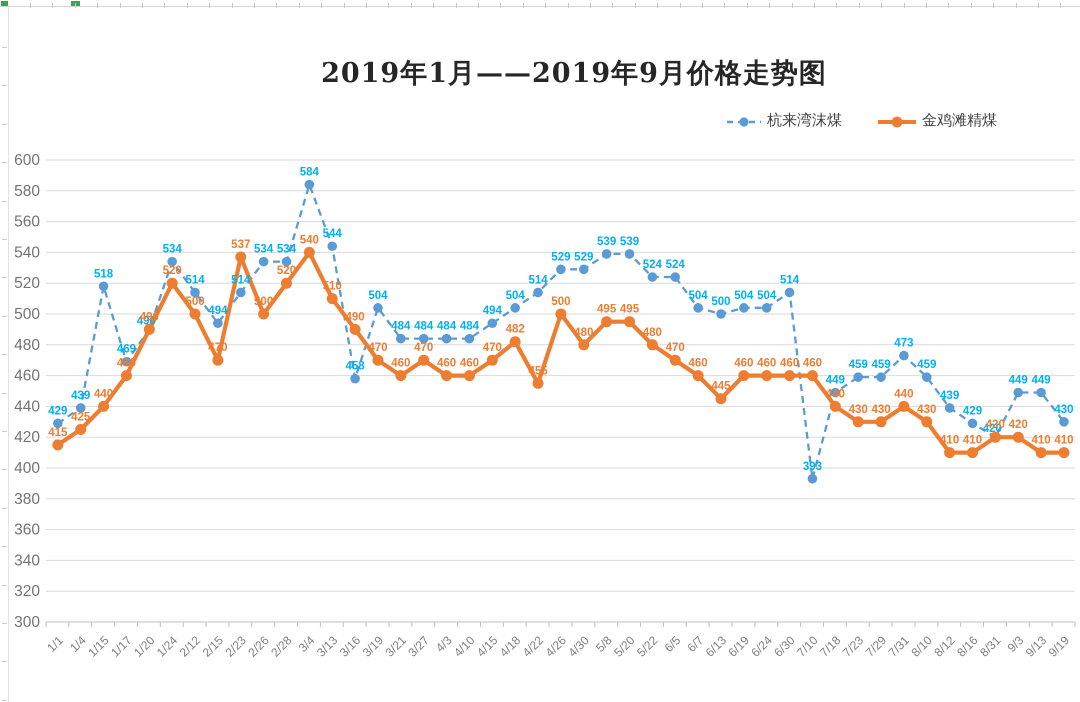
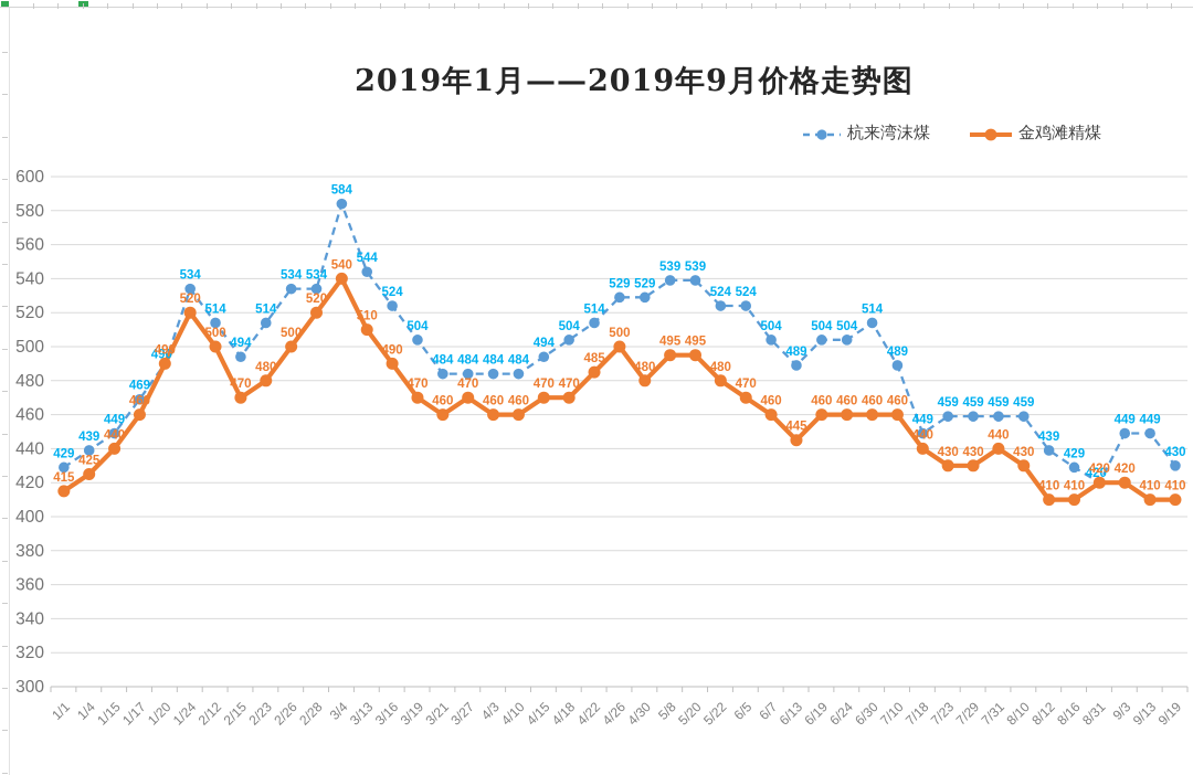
杭来湾沫煤/1/15: 518 -> 449
金鸡滩精煤/2/23: 537 -> 480
杭来湾沫煤/3/16: 458 -> 524
金鸡滩精煤/4/18: 482 -> 470
金鸡滩精煤/4/22: 455 -> 485
杭来湾沫煤/6/13: 500 -> 489
杭来湾沫煤/7/10: 393 -> 489
杭来湾沫煤/7/31: 473 -> 459
